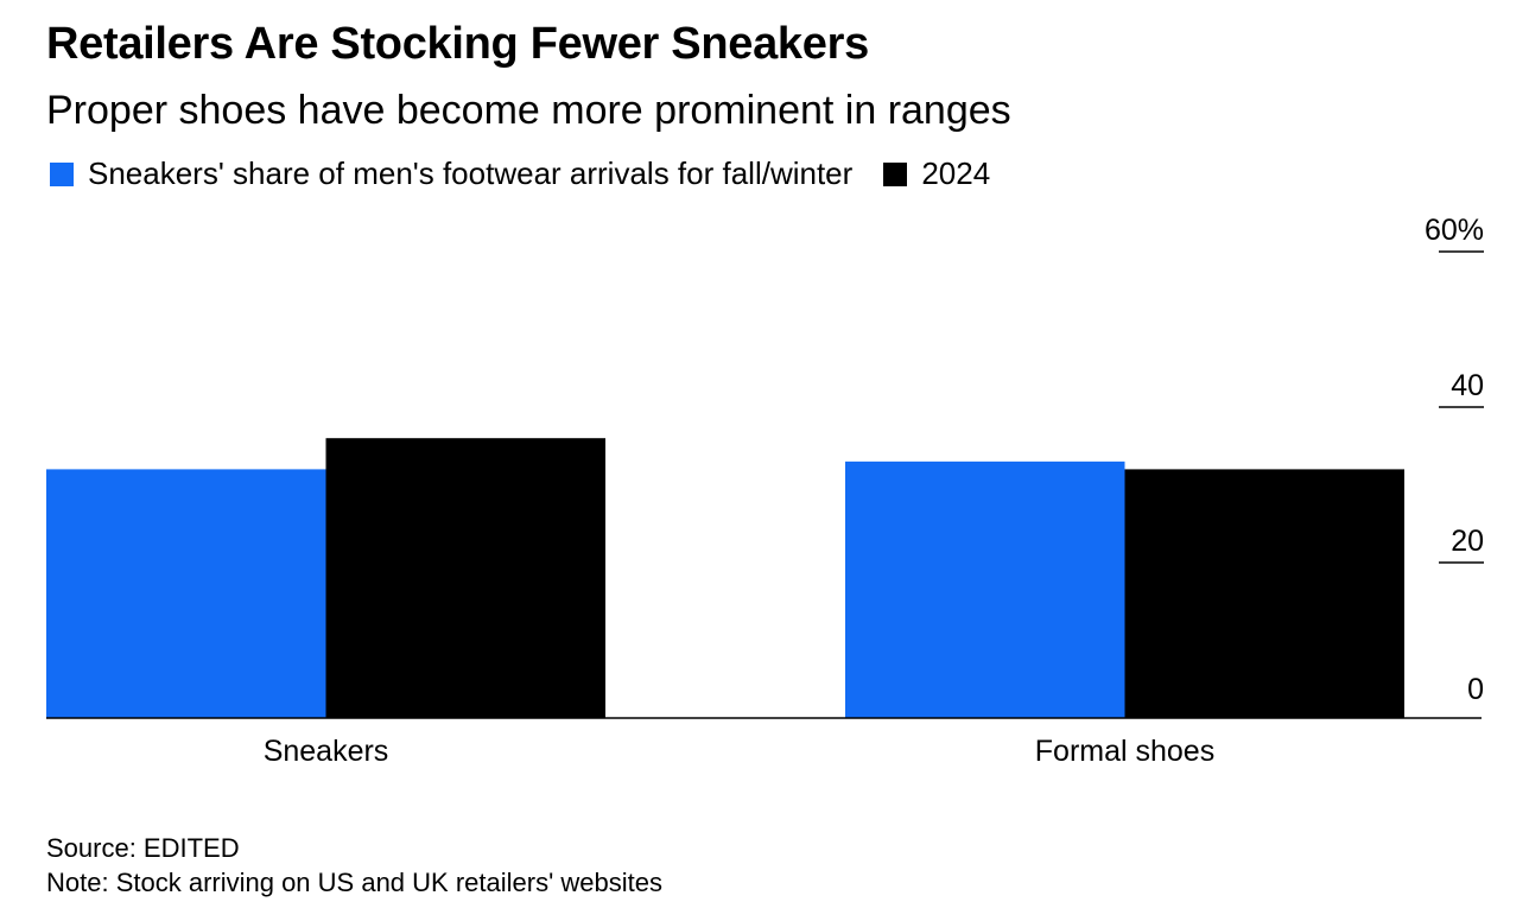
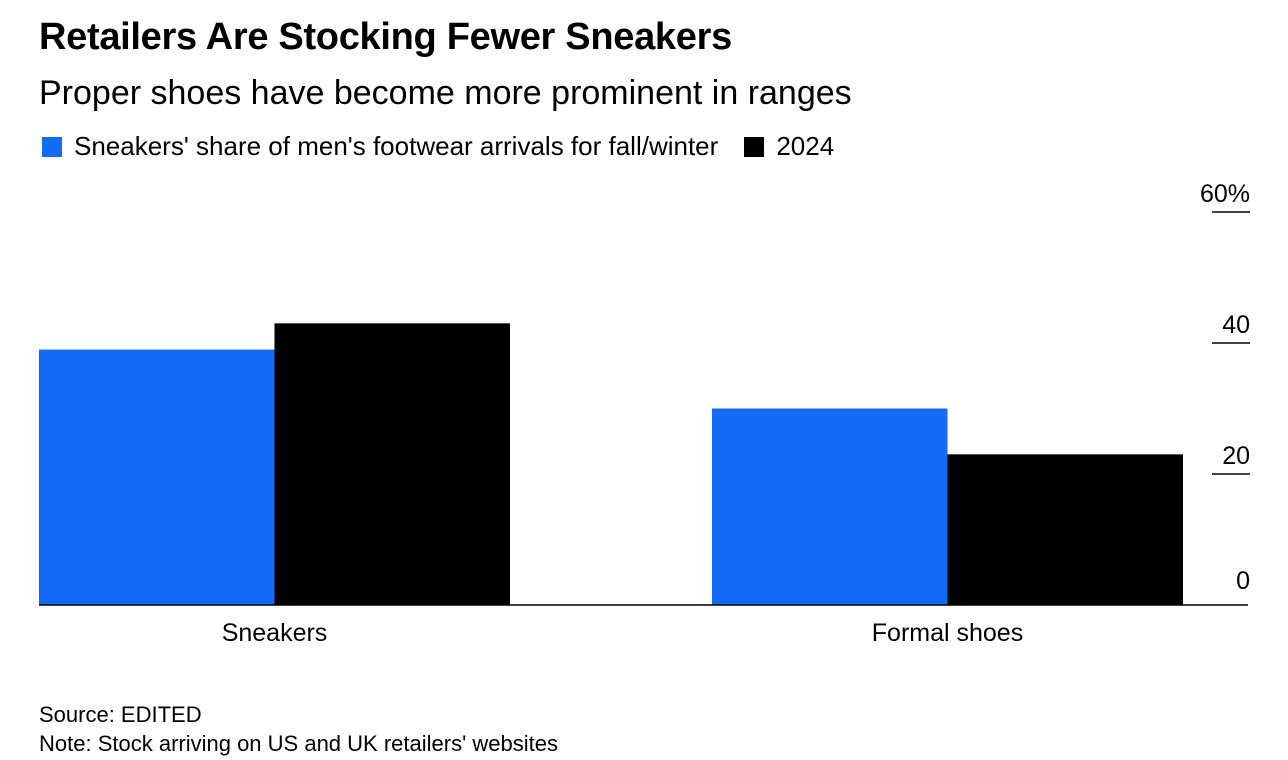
Sneakers' share of men's footwear arrivals for fall/winter/Sneakers: 32% -> 39%
2024/Sneakers: 36% -> 43%
Sneakers' share of men's footwear arrivals for fall/winter/Formal shoes: 33% -> 30%
2024/Formal shoes: 32% -> 23%
